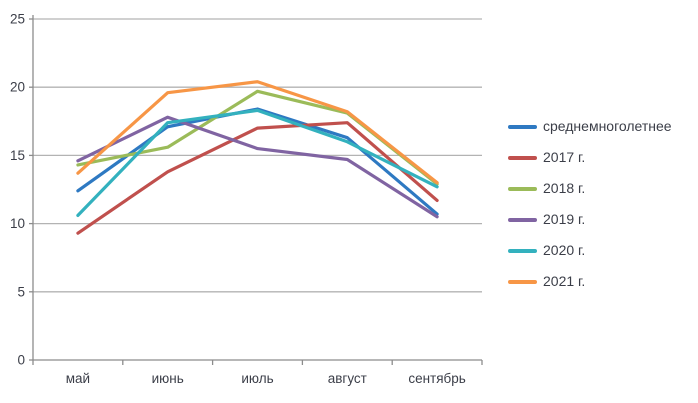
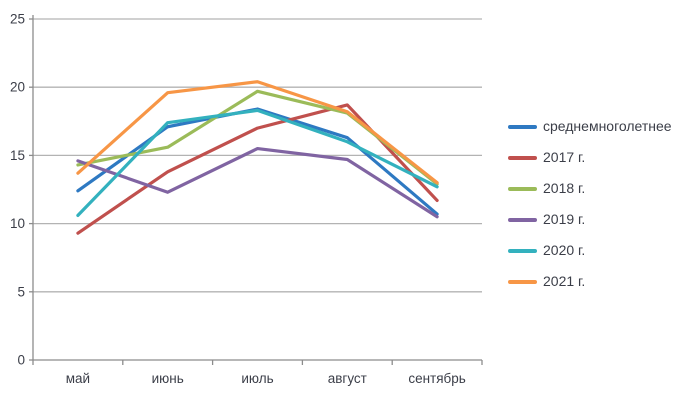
2019 г./июнь: 17.8 -> 12.3
2017 г./август: 17.4 -> 18.7
